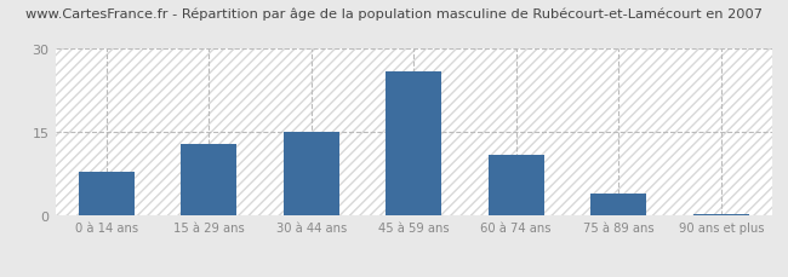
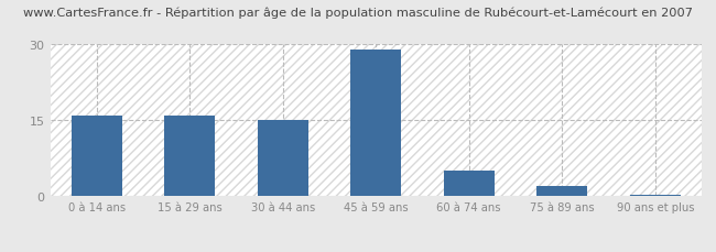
0 à 14 ans: 8.0 -> 16.0
15 à 29 ans: 13.0 -> 16.0
45 à 59 ans: 26.0 -> 29.0
60 à 74 ans: 11.0 -> 5.0
75 à 89 ans: 4.0 -> 2.0
